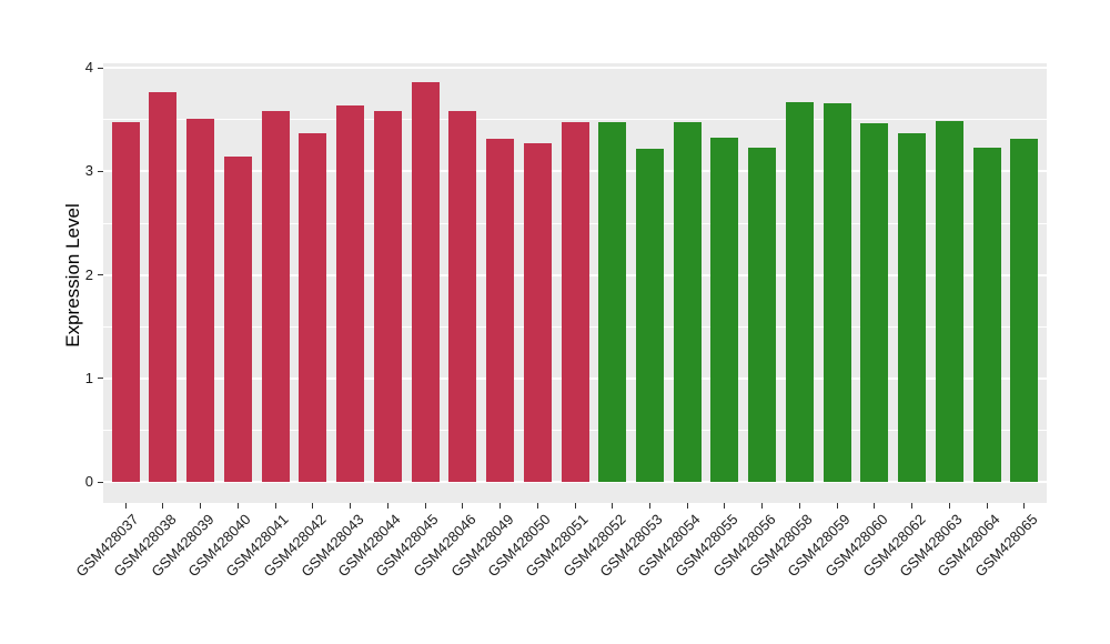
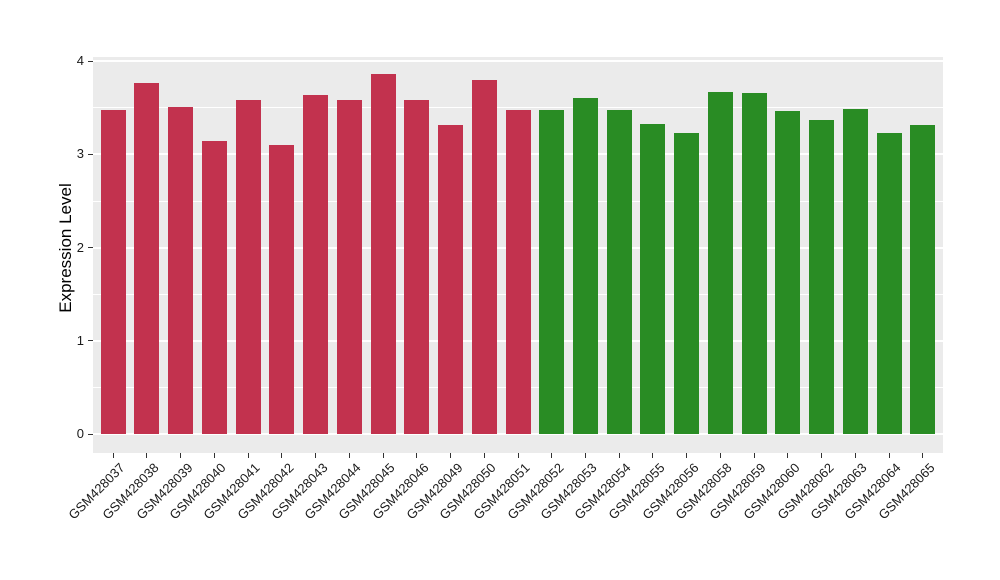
GSM428042: 3.4 -> 3.1
GSM428050: 3.3 -> 3.8
GSM428053: 3.2 -> 3.6
